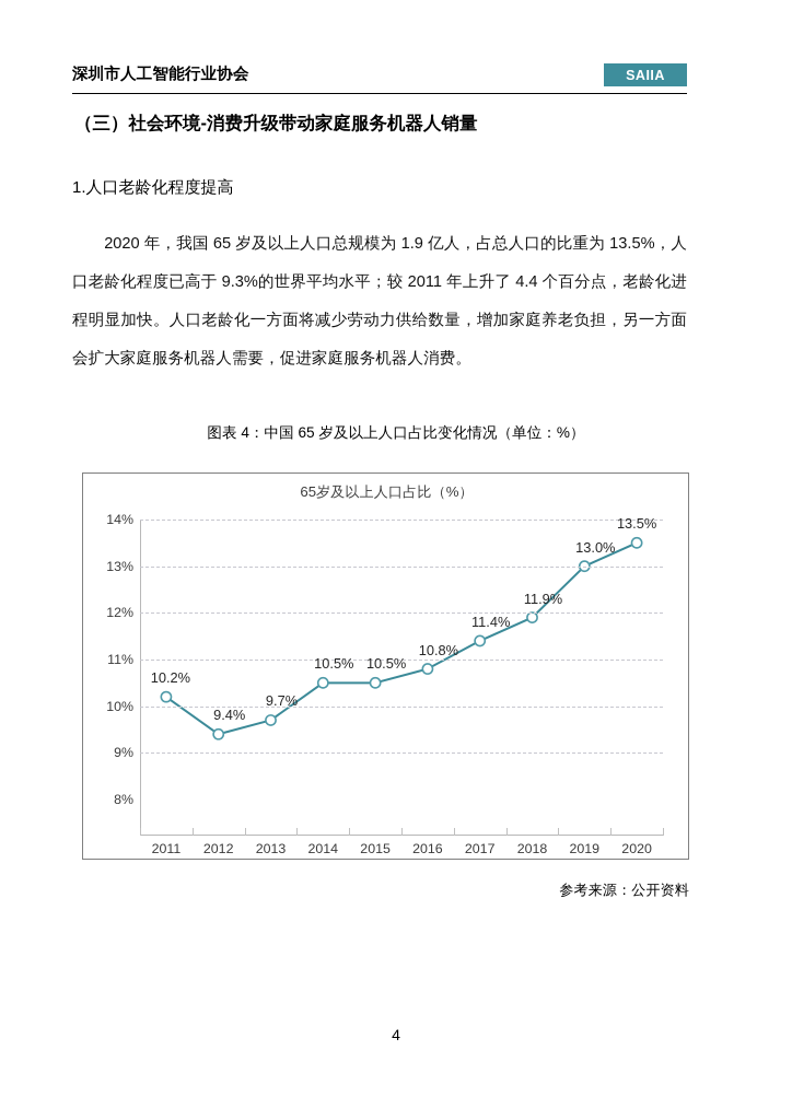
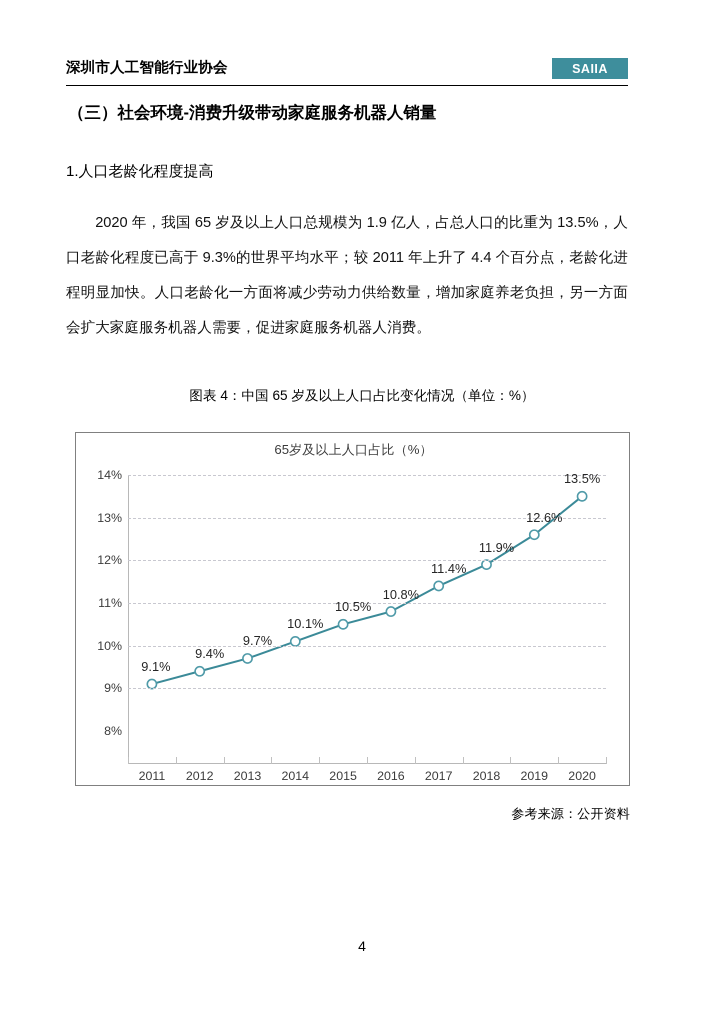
2011: 10.2% -> 9.1%
2014: 10.5% -> 10.1%
2019: 13.0% -> 12.6%
